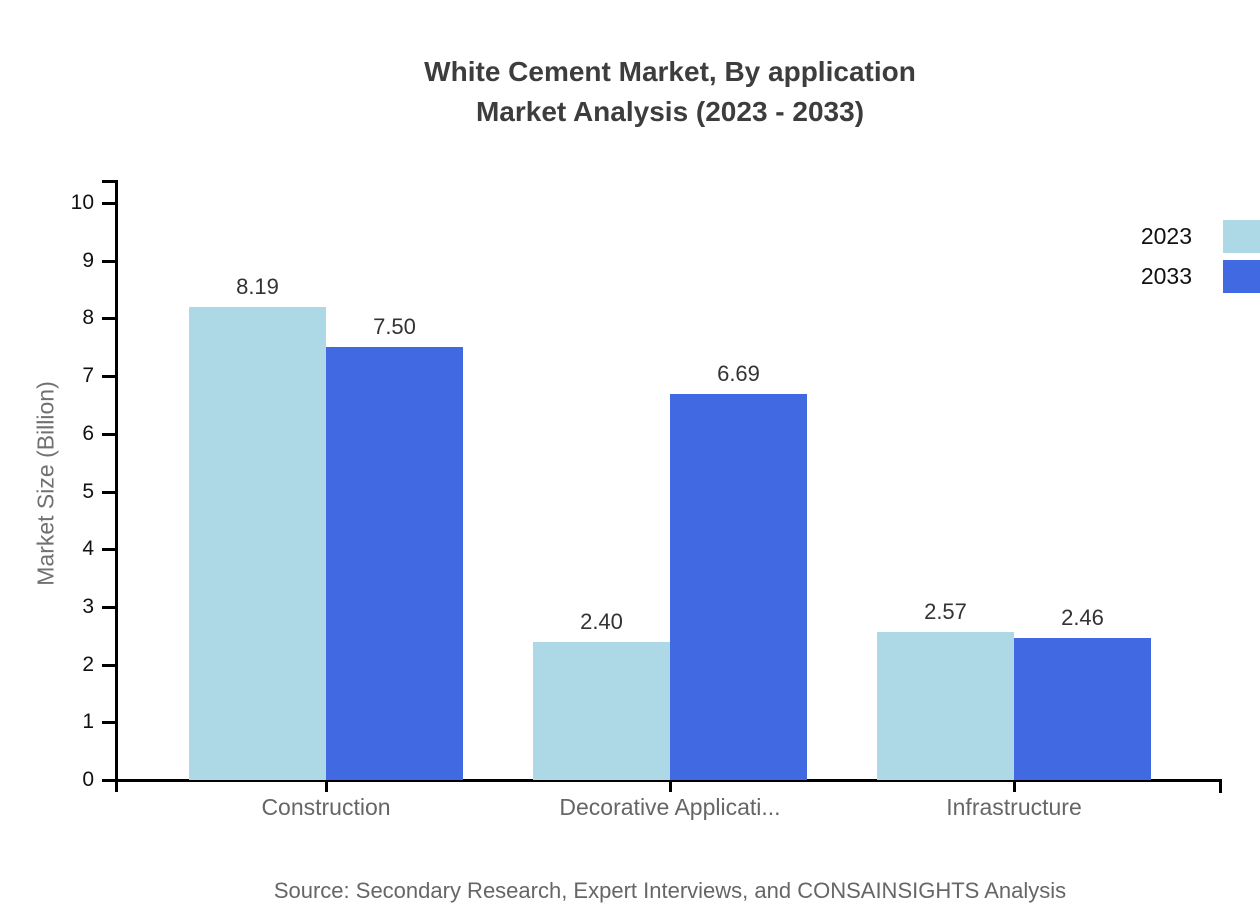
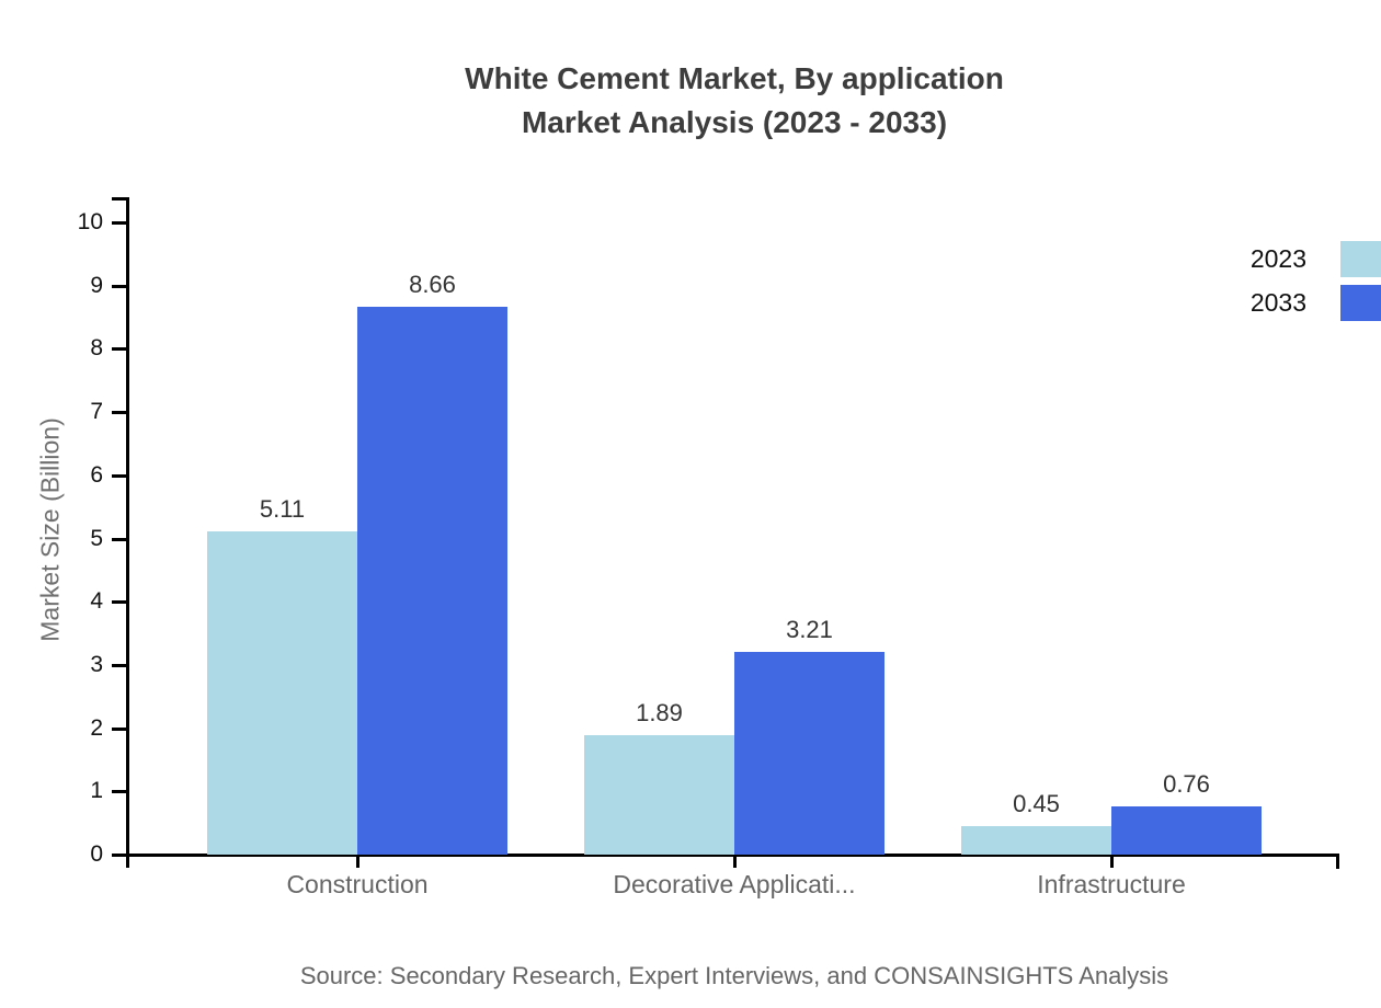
2023/Construction: 8.19 -> 5.11
2033/Construction: 7.50 -> 8.66
2023/Decorative Applicati...: 2.40 -> 1.89
2033/Decorative Applicati...: 6.69 -> 3.21
2023/Infrastructure: 2.57 -> 0.45
2033/Infrastructure: 2.46 -> 0.76
